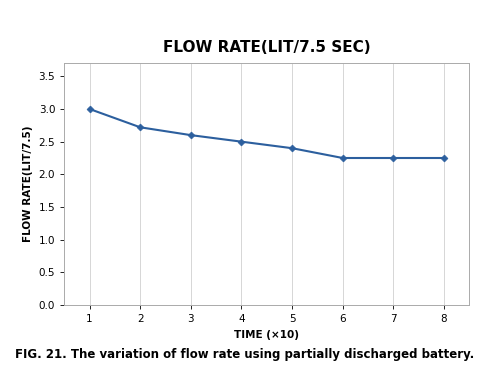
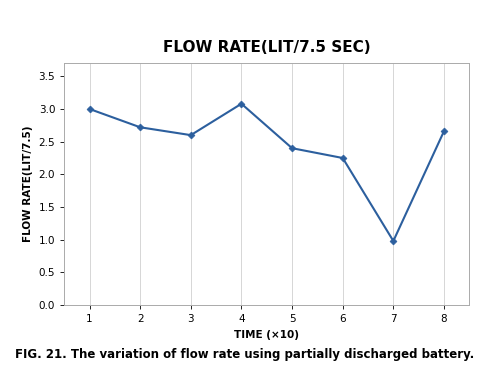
4: 2.50 -> 3.08
7: 2.25 -> 0.98
8: 2.25 -> 2.66
